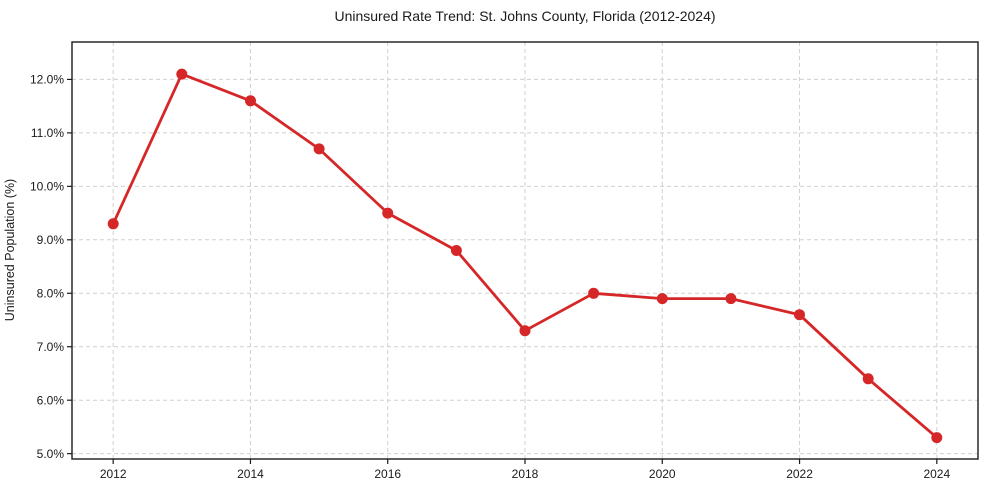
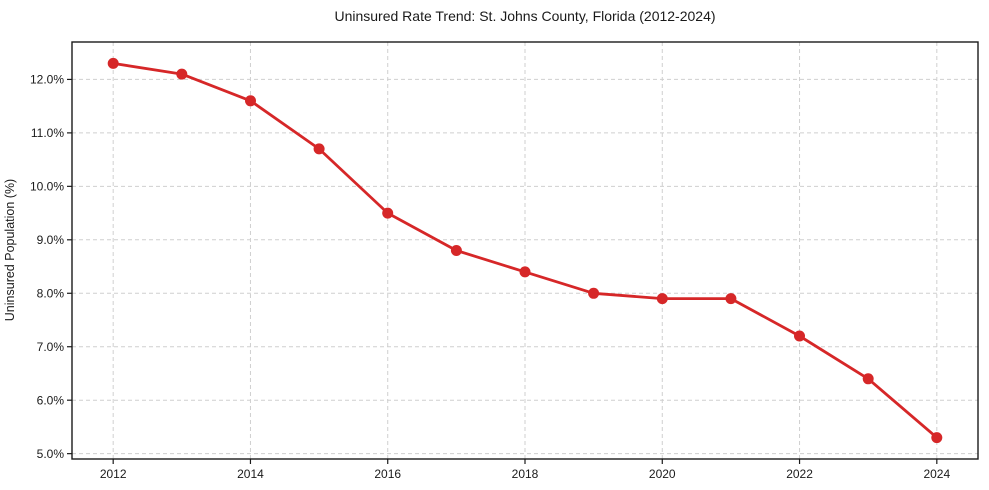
2012: 9.3% -> 12.3%
2018: 7.3% -> 8.4%
2022: 7.6% -> 7.2%
